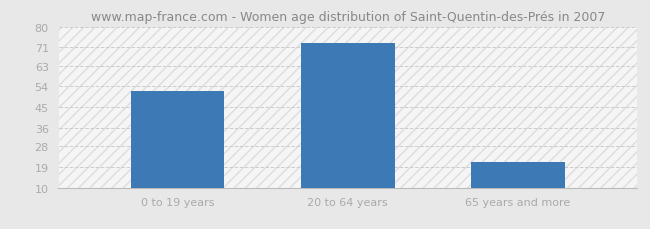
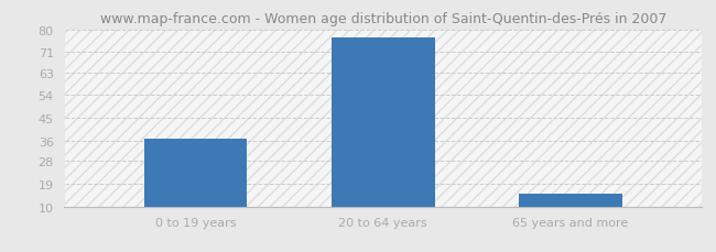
0 to 19 years: 52 -> 37
20 to 64 years: 73 -> 77
65 years and more: 21 -> 15
